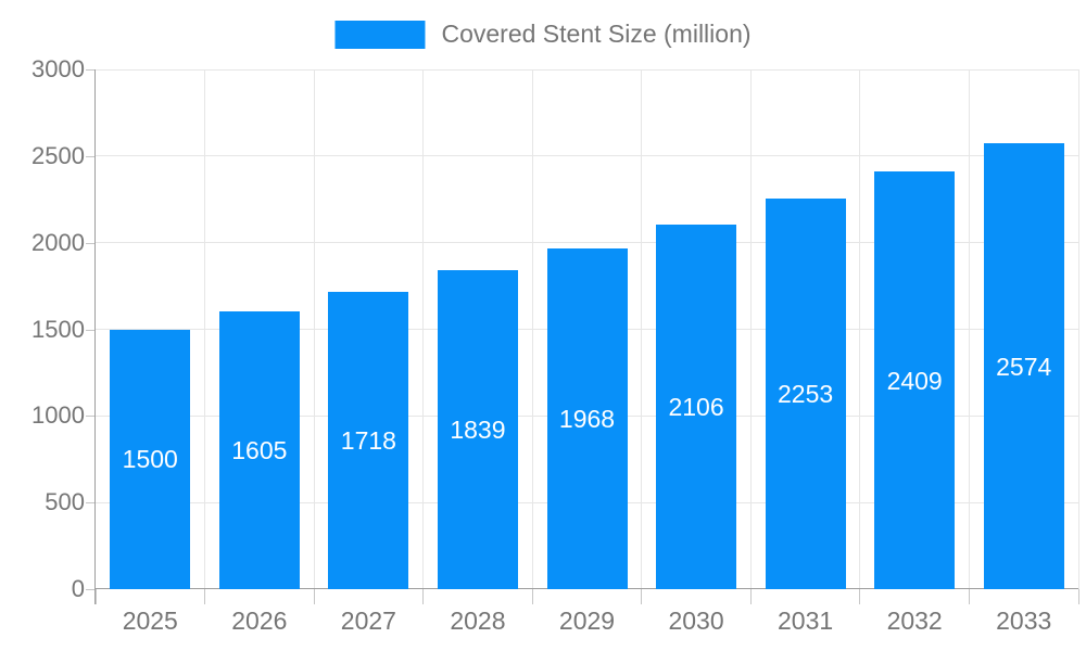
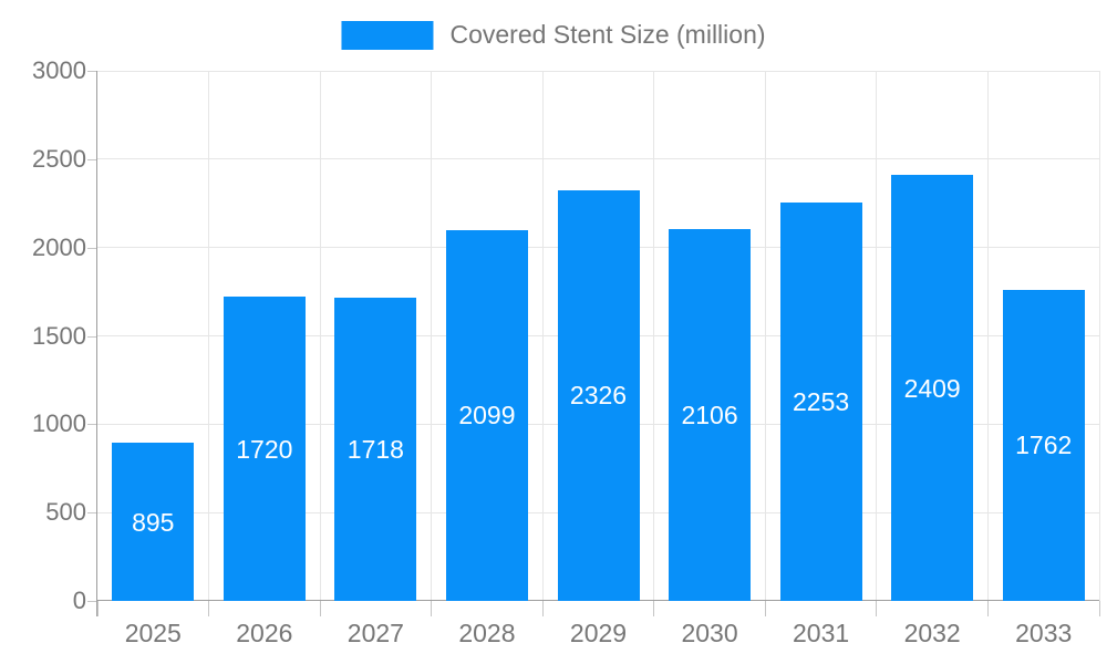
2025: 1500 -> 895
2026: 1605 -> 1720
2028: 1839 -> 2099
2029: 1968 -> 2326
2033: 2574 -> 1762
